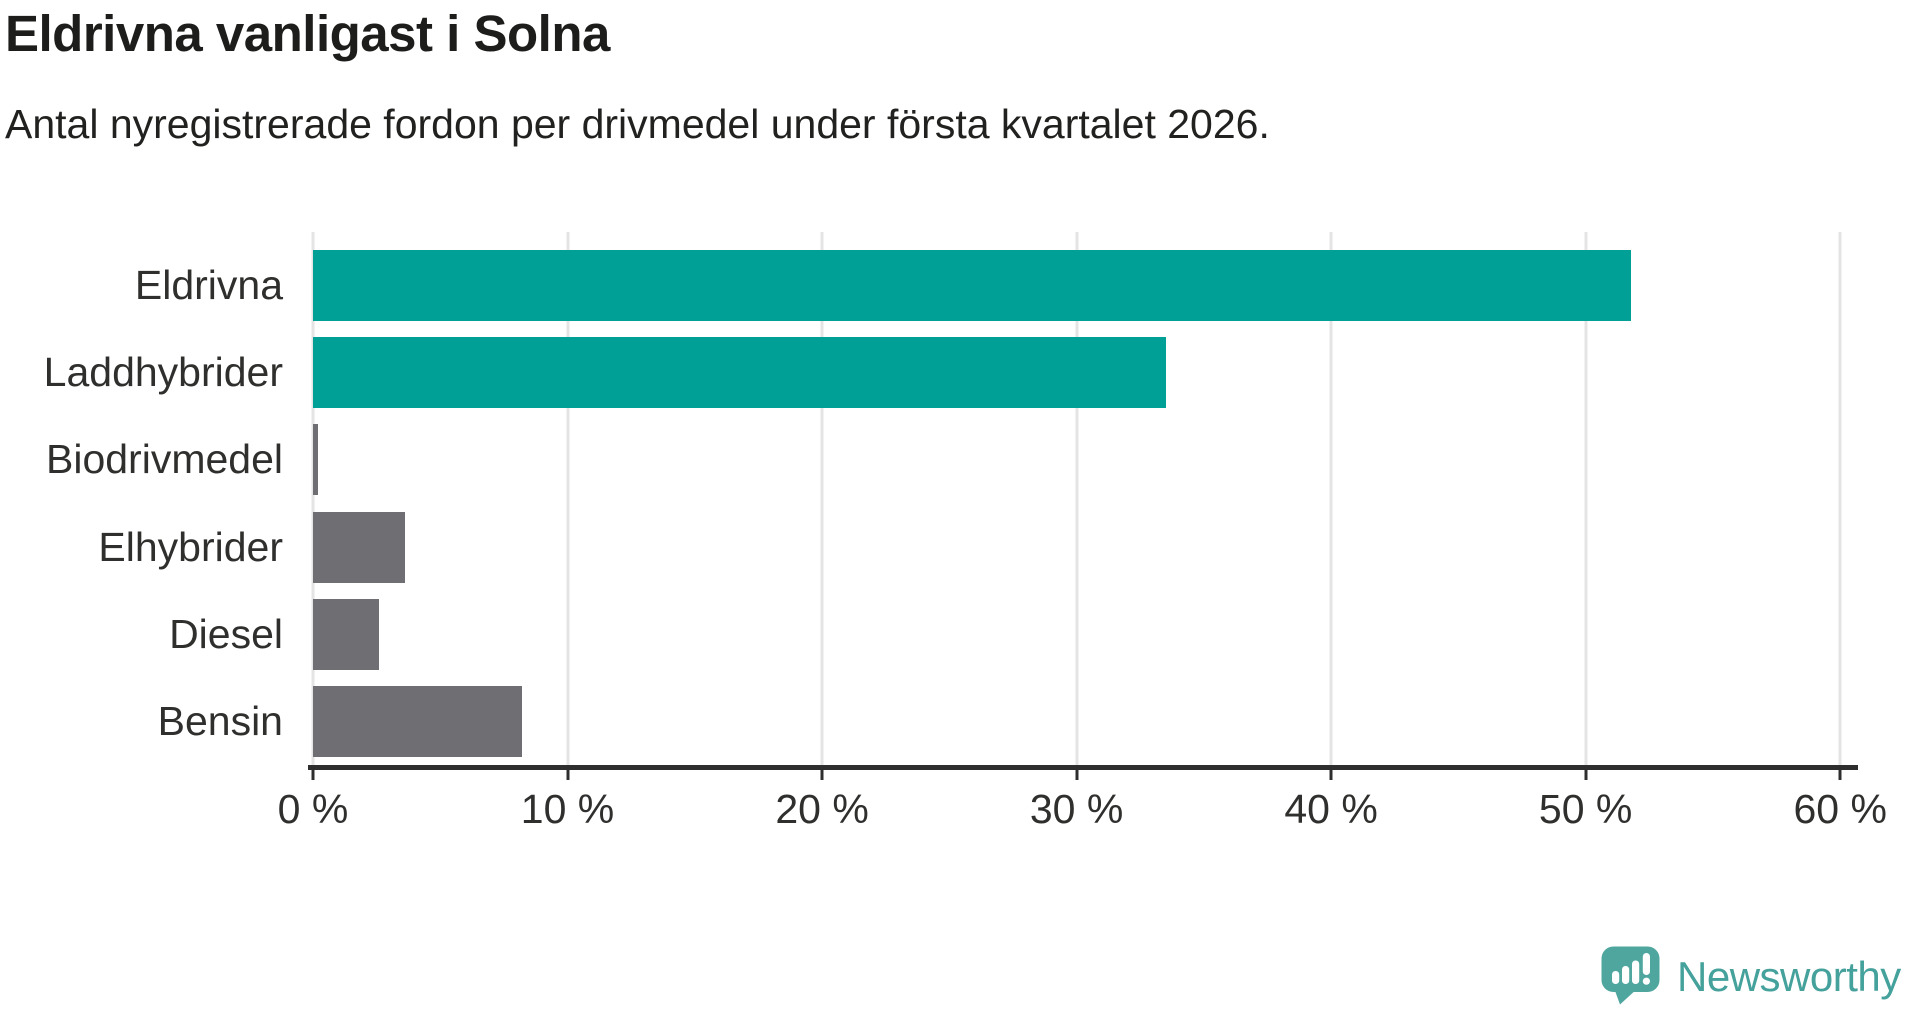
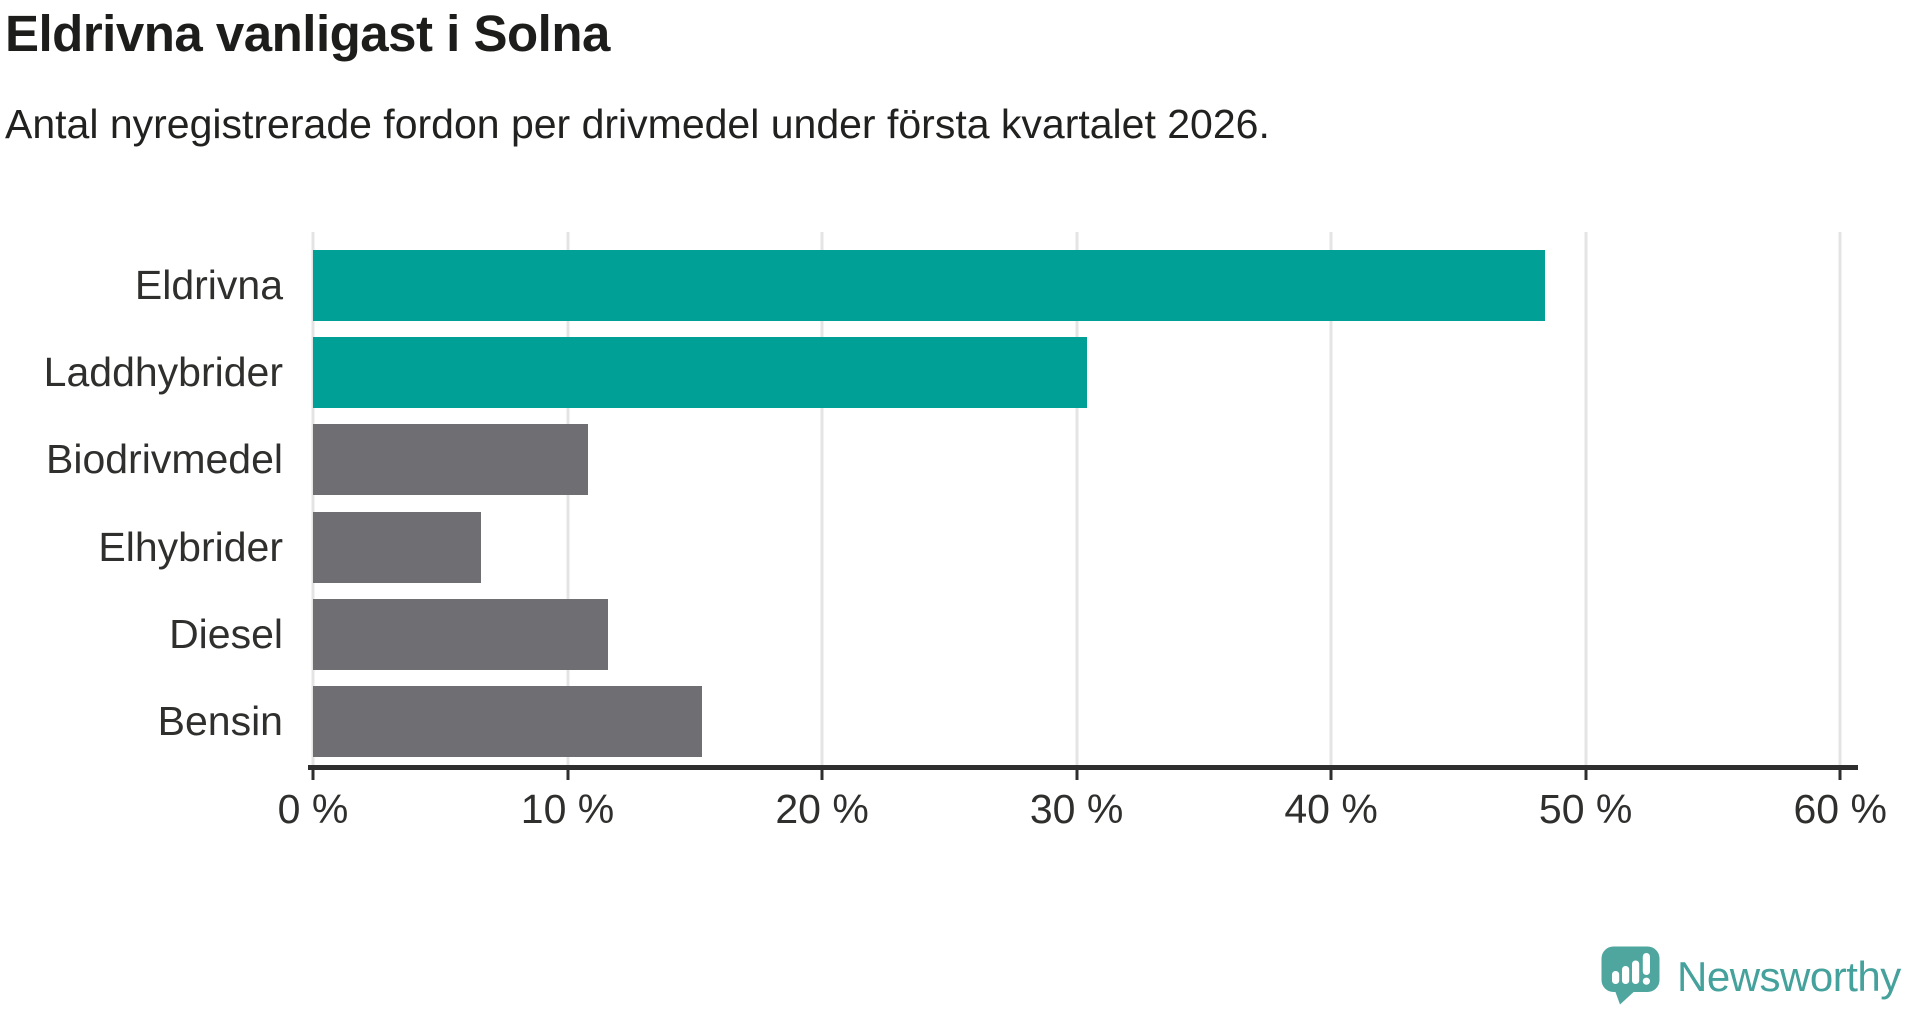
Eldrivna: 51.8% -> 48.4%
Laddhybrider: 33.5% -> 30.4%
Biodrivmedel: 0.2% -> 10.8%
Elhybrider: 3.6% -> 6.6%
Diesel: 2.6% -> 11.6%
Bensin: 8.2% -> 15.3%
